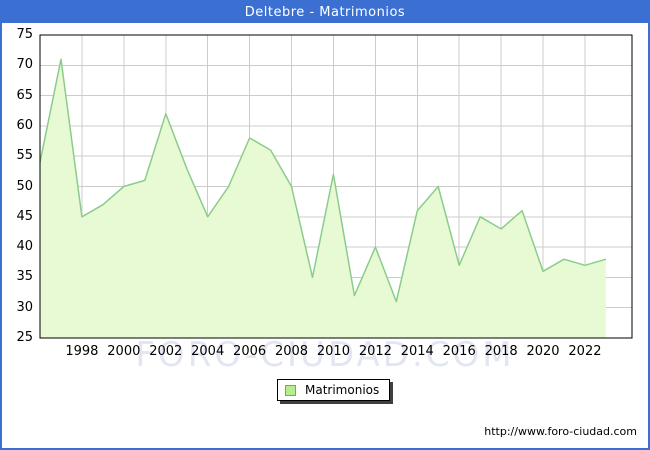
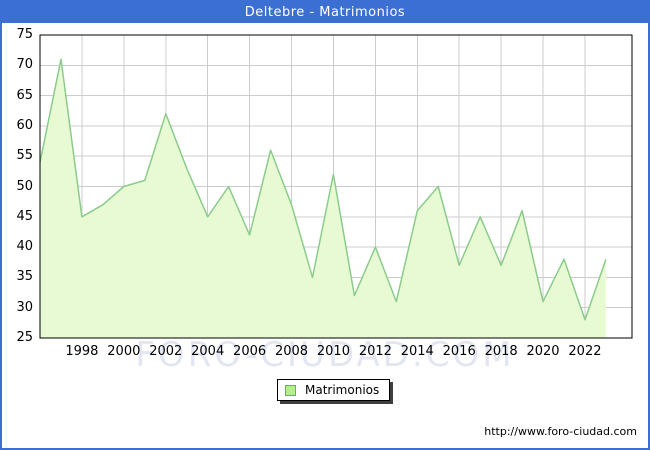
2006: 58 -> 42
2008: 50 -> 47
2018: 43 -> 37
2020: 36 -> 31
2022: 37 -> 28
